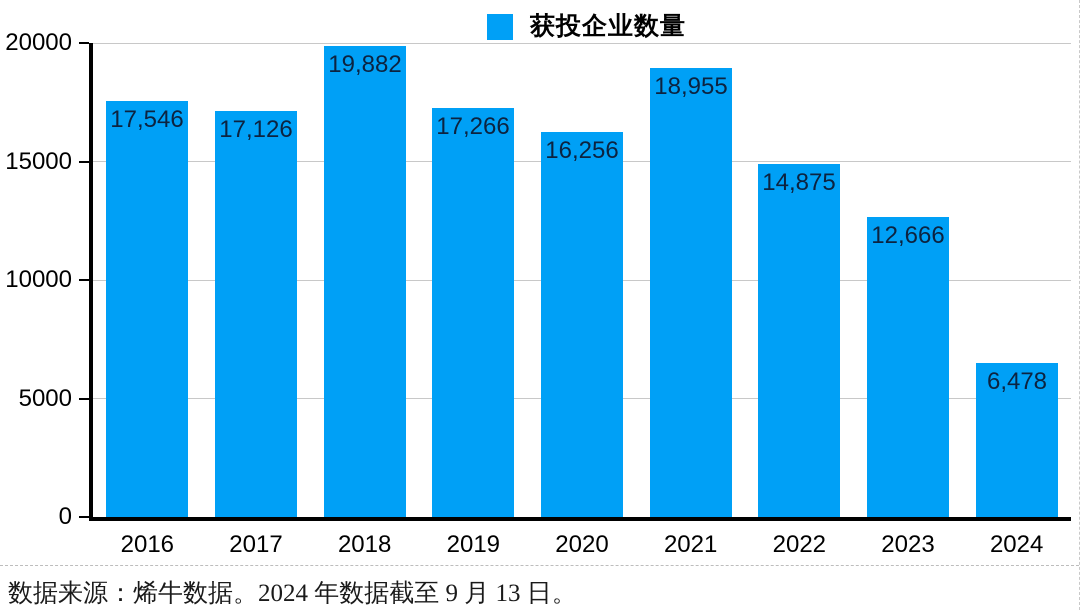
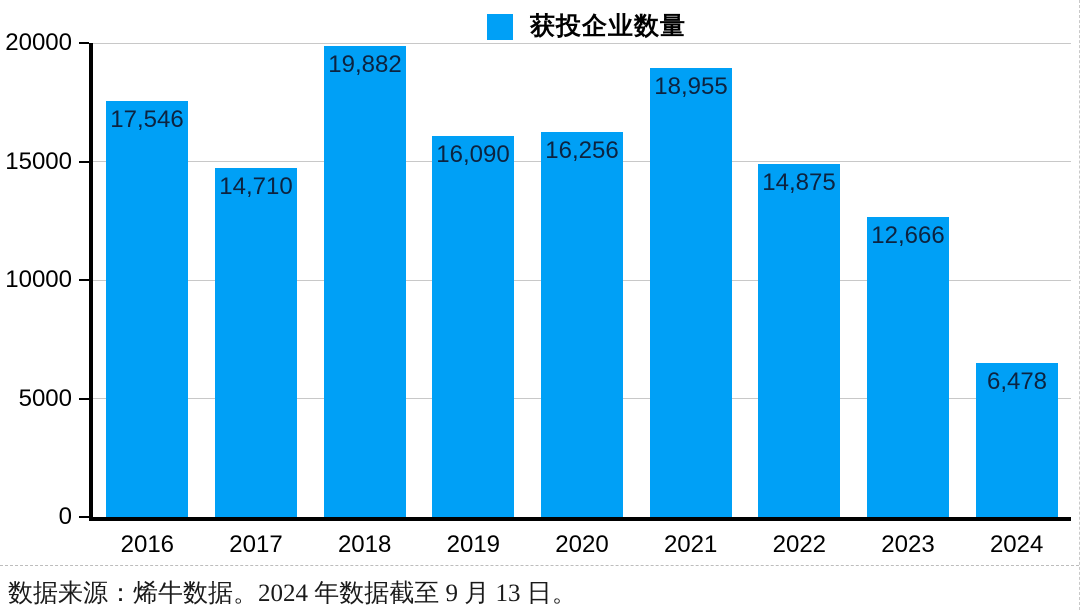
2017: 17,126 -> 14,710
2019: 17,266 -> 16,090
